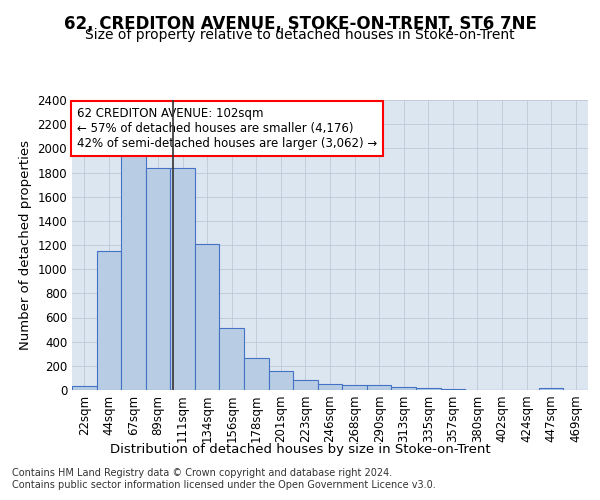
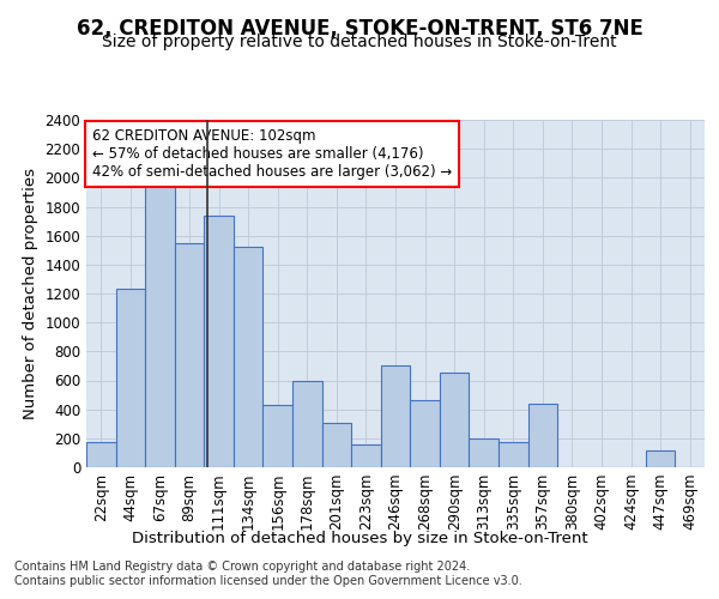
22sqm: 30 -> 170
44sqm: 1150 -> 1230
89sqm: 1840 -> 1550
111sqm: 1840 -> 1740
134sqm: 1210 -> 1520
156sqm: 510 -> 430
178sqm: 260 -> 600
201sqm: 160 -> 310
223sqm: 80 -> 160
246sqm: 50 -> 700
268sqm: 40 -> 460
290sqm: 40 -> 650
313sqm: 20 -> 200
335sqm: 20 -> 170
357sqm: 10 -> 440
447sqm: 20 -> 120
